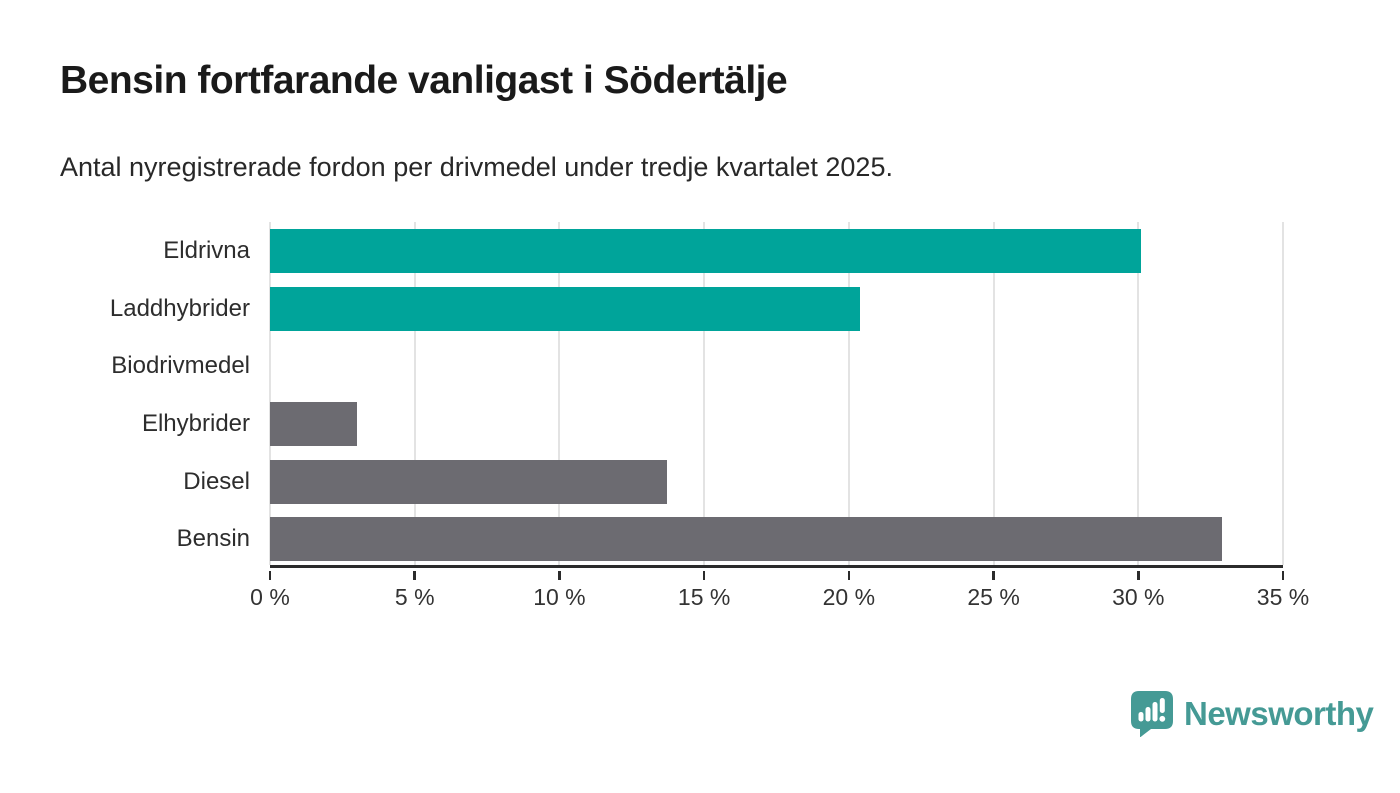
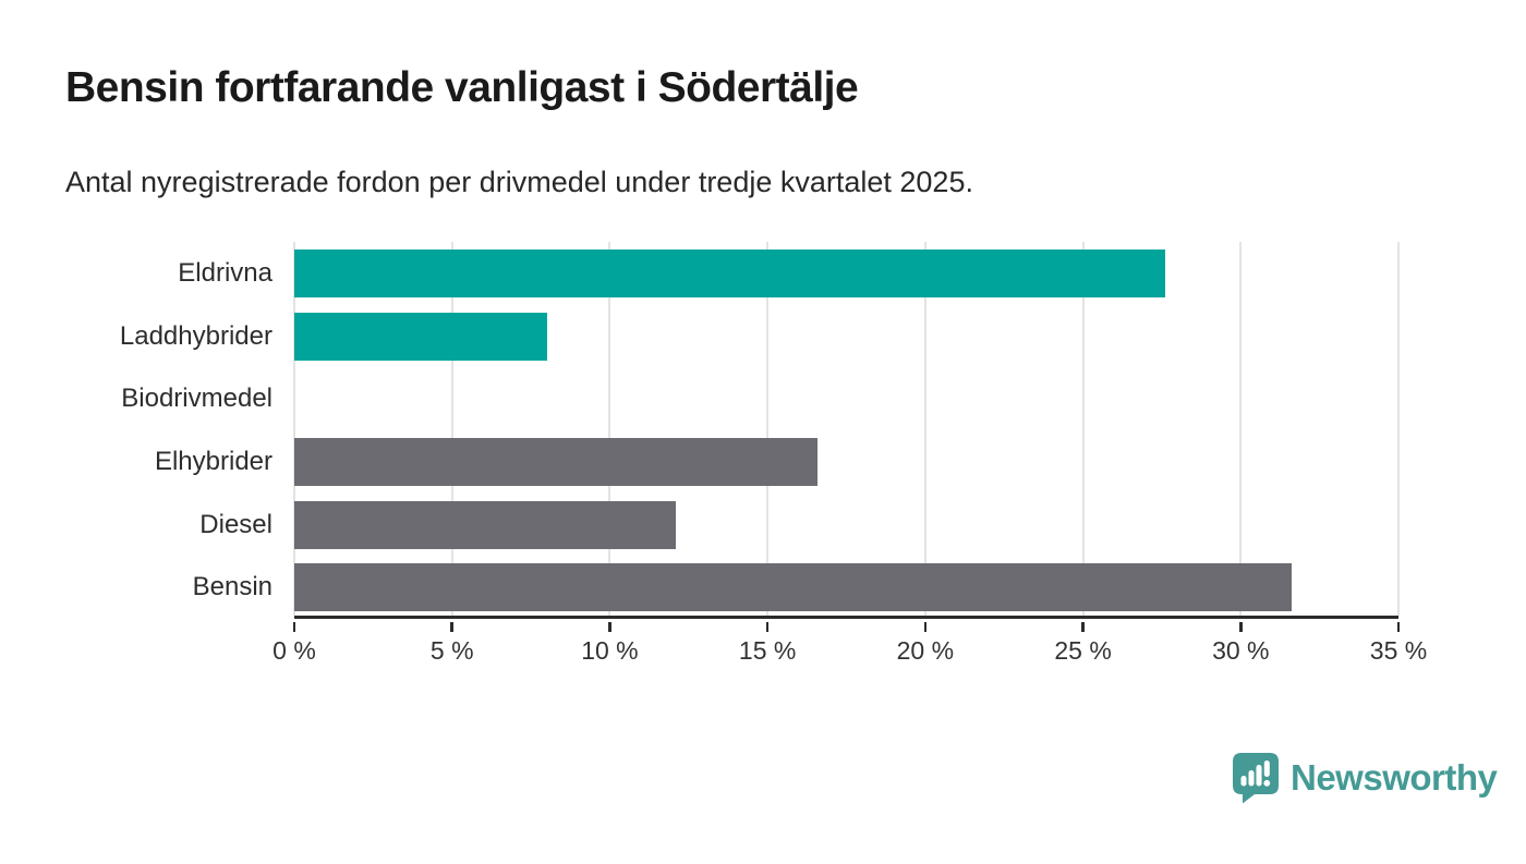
Eldrivna: 30.1% -> 27.6%
Laddhybrider: 20.4% -> 8.0%
Elhybrider: 3.0% -> 16.6%
Diesel: 13.7% -> 12.1%
Bensin: 32.9% -> 31.6%
